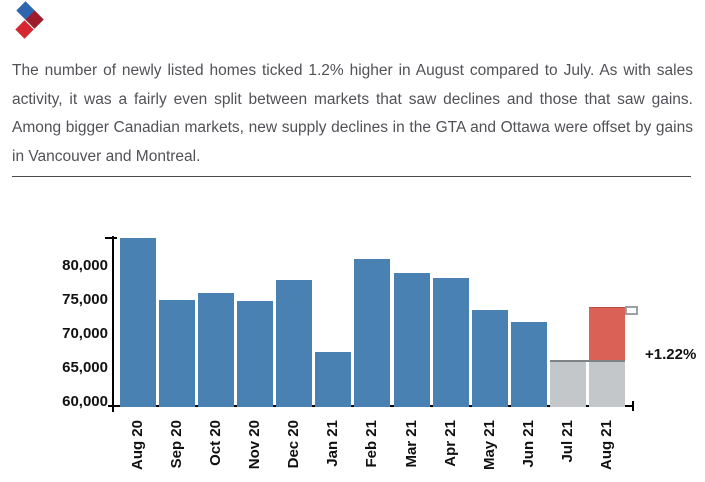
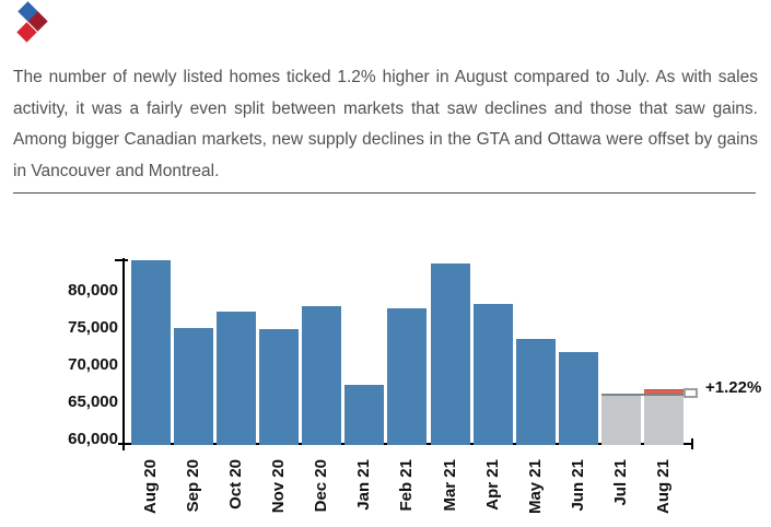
Oct 20: 76000 -> 77000
Feb 21: 81000 -> 78000
Mar 21: 79000 -> 84000
Aug 21: 74000 -> 67000
